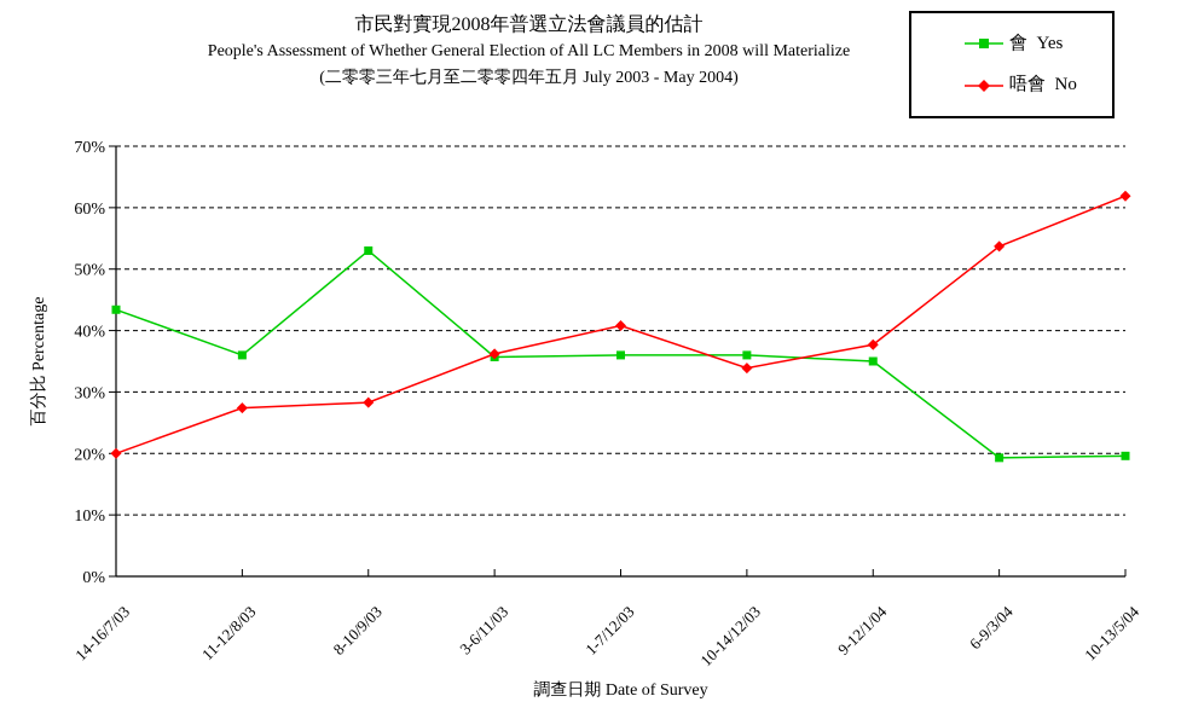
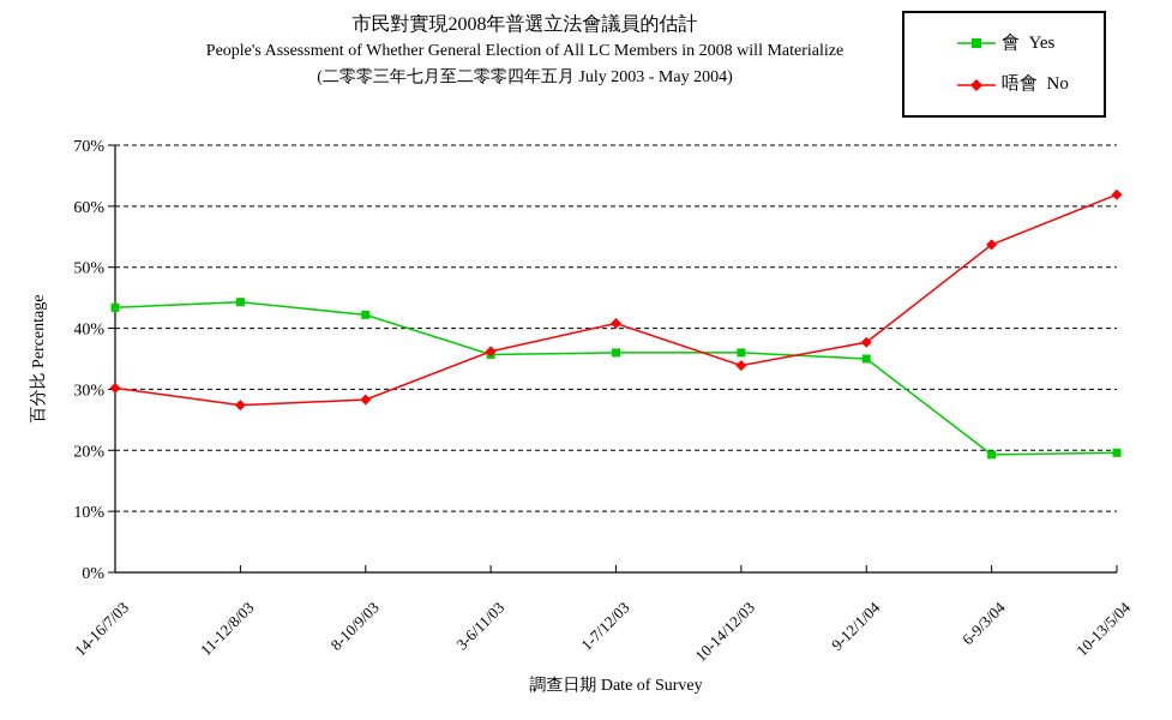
唔會 No/14-16/7/03: 20% -> 30%
會 Yes/11-12/8/03: 36% -> 44%
會 Yes/8-10/9/03: 53% -> 42%
